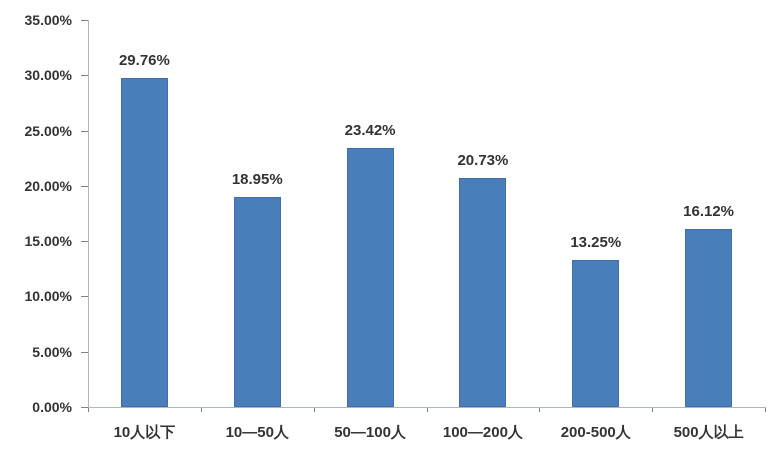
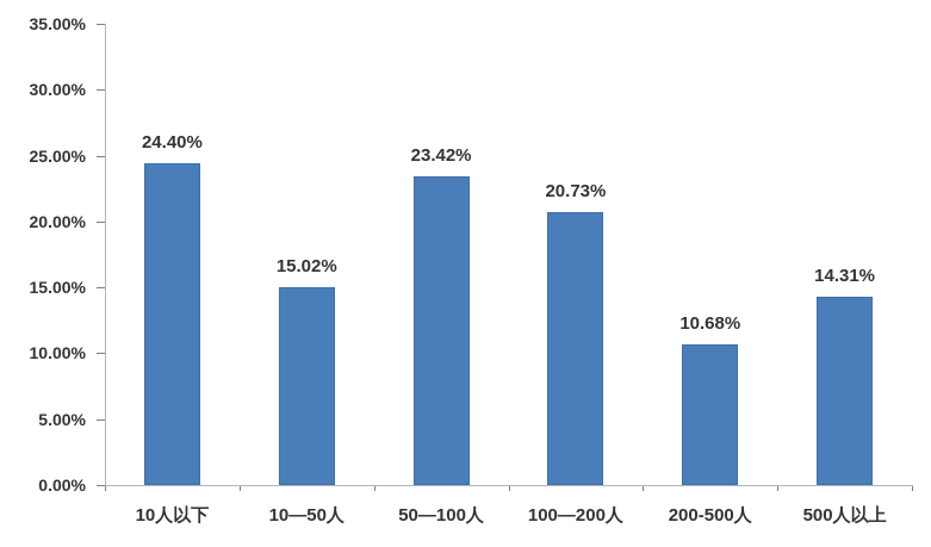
10人以下: 29.76% -> 24.40%
10—50人: 18.95% -> 15.02%
200-500人: 13.25% -> 10.68%
500人以上: 16.12% -> 14.31%
